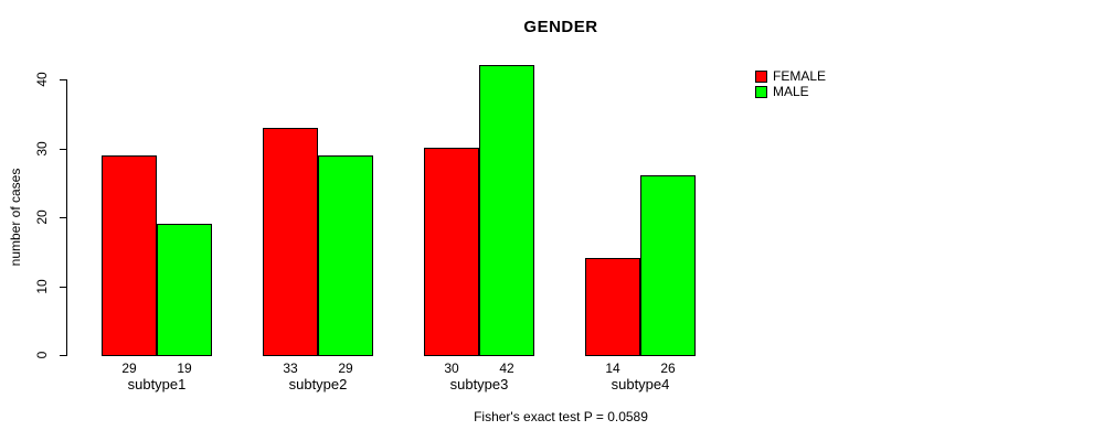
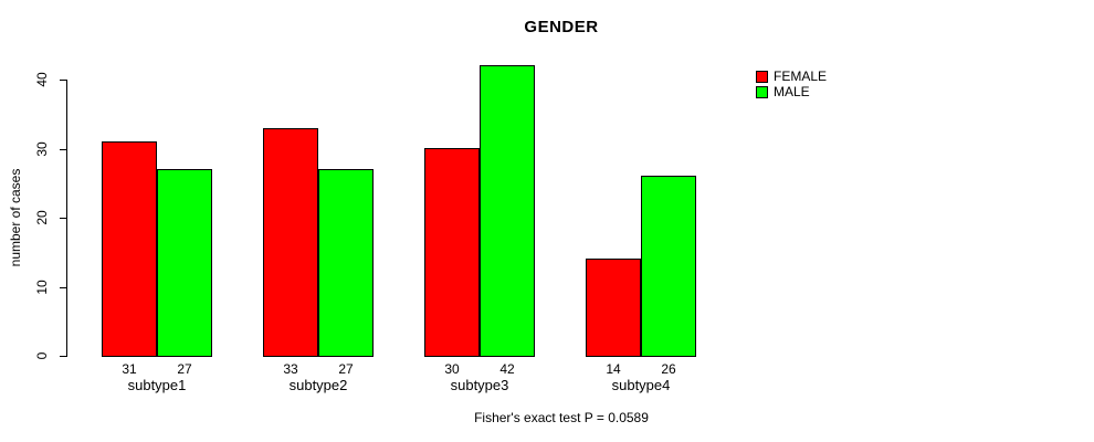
FEMALE/subtype1: 29 -> 31
MALE/subtype1: 19 -> 27
MALE/subtype2: 29 -> 27
